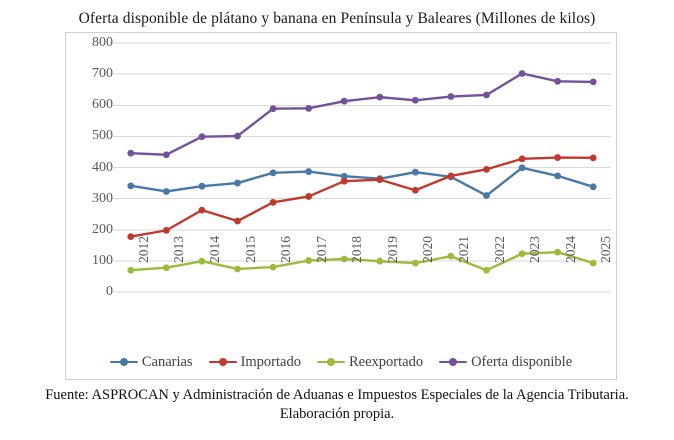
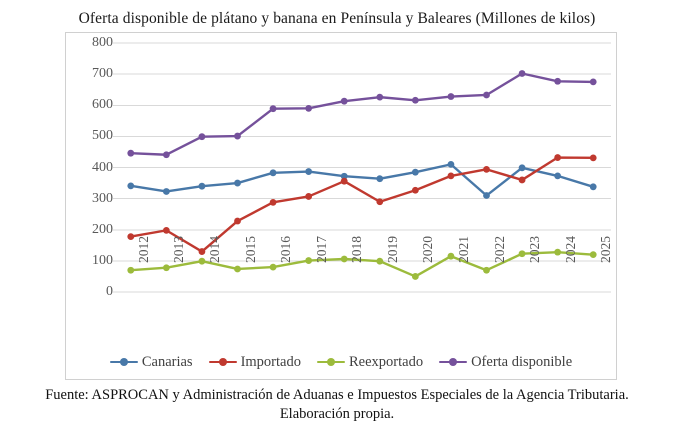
Importado/2014: 260 -> 130
Importado/2019: 360 -> 290
Reexportado/2020: 90 -> 50
Canarias/2021: 370 -> 410
Importado/2023: 430 -> 360
Reexportado/2025: 90 -> 120
